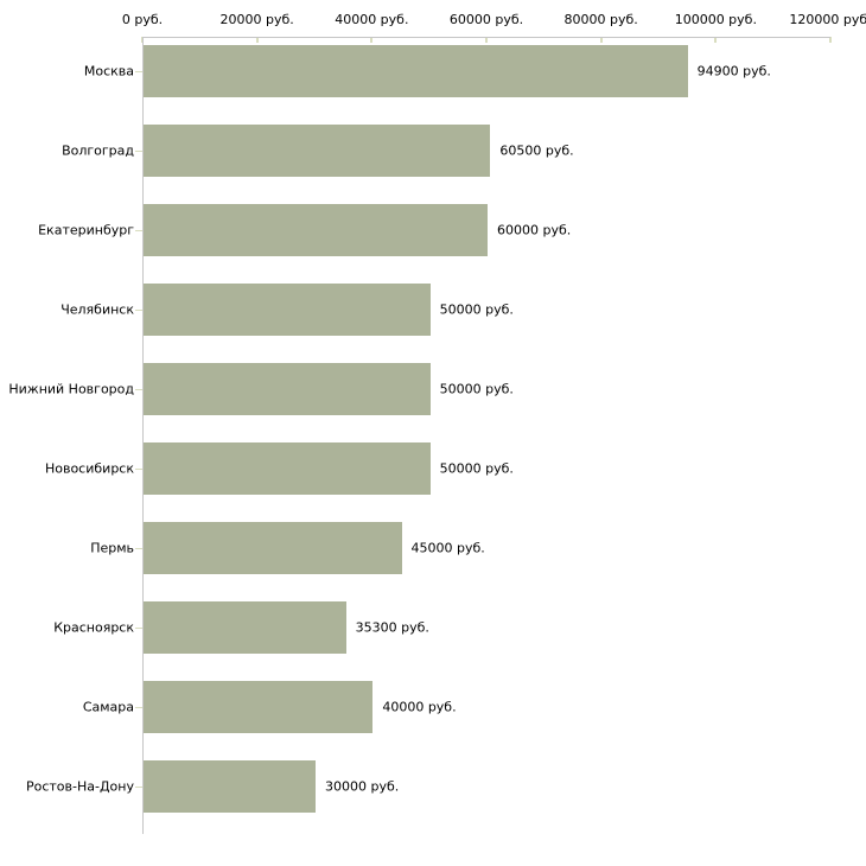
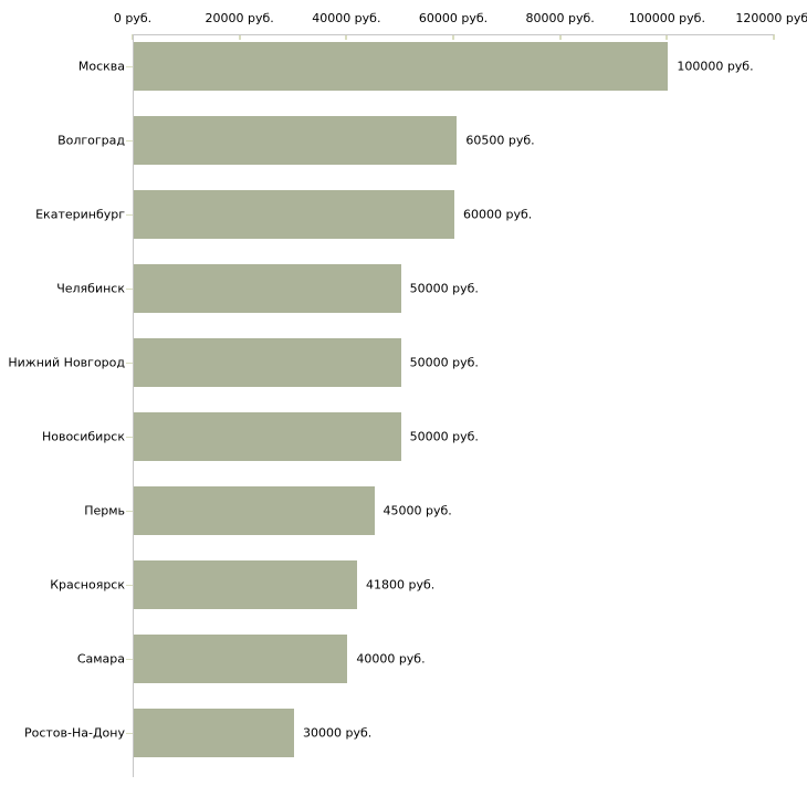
Москва: 94900 -> 100000
Красноярск: 35300 -> 41800
